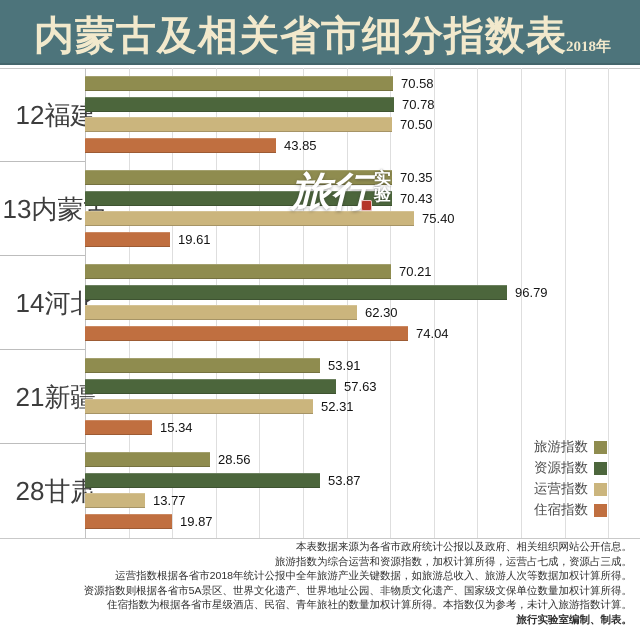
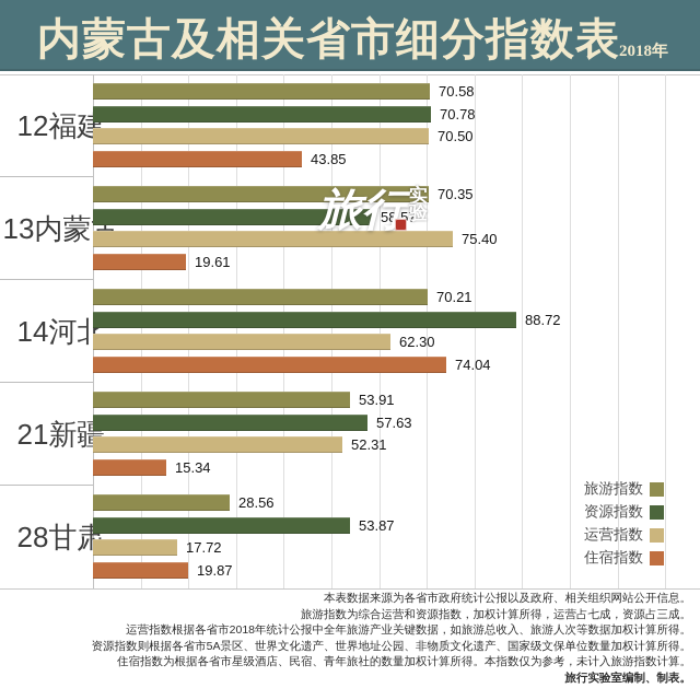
资源指数/13内蒙古: 70.43 -> 58.57
资源指数/14河北: 96.79 -> 88.72
运营指数/28甘肃: 13.77 -> 17.72
